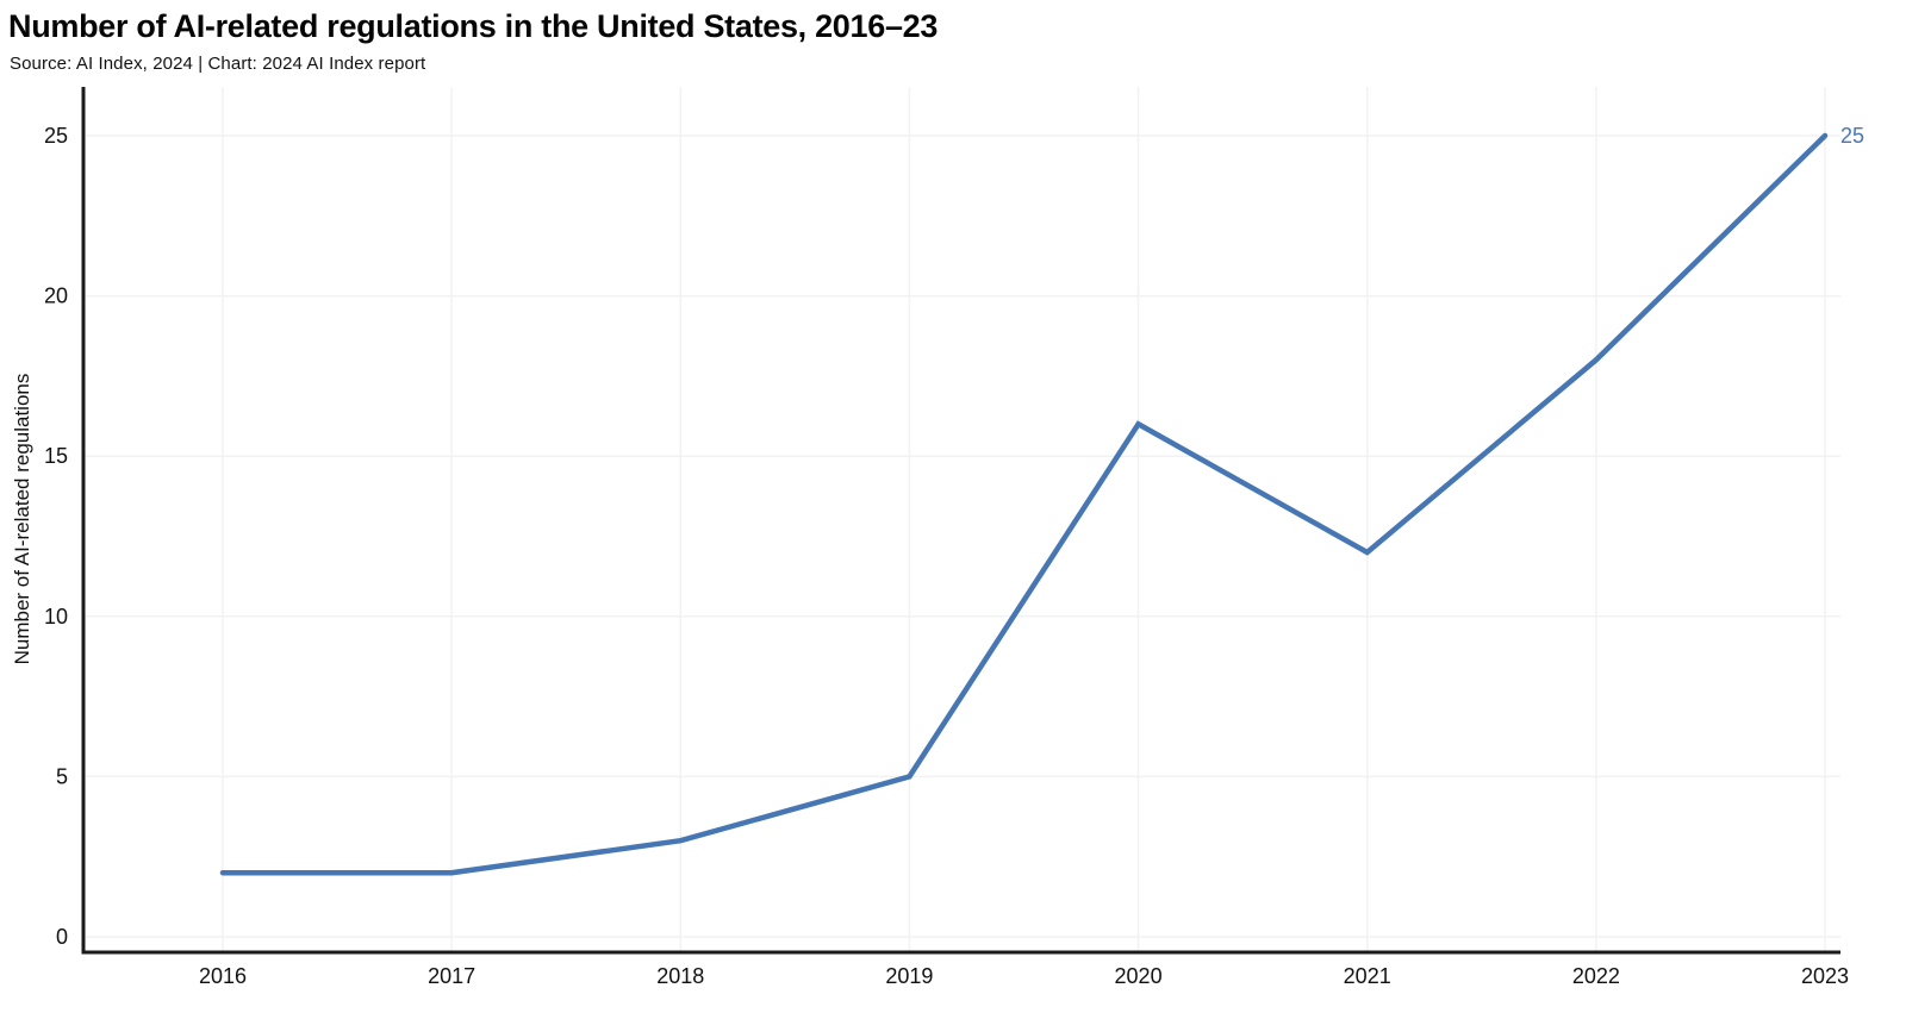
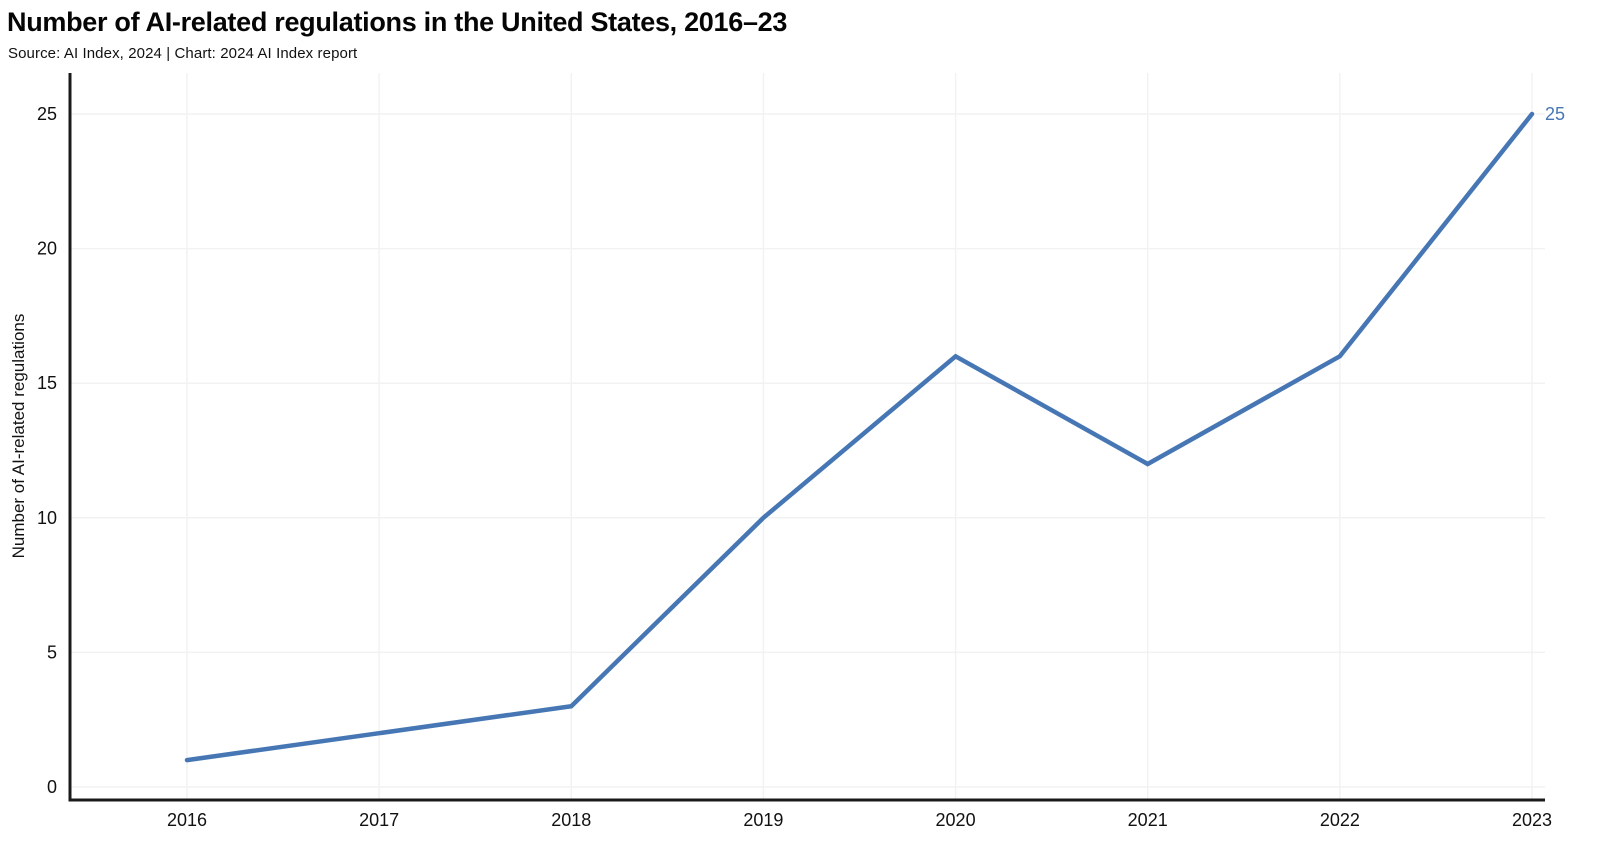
2016: 2 -> 1
2019: 5 -> 10
2022: 18 -> 16
